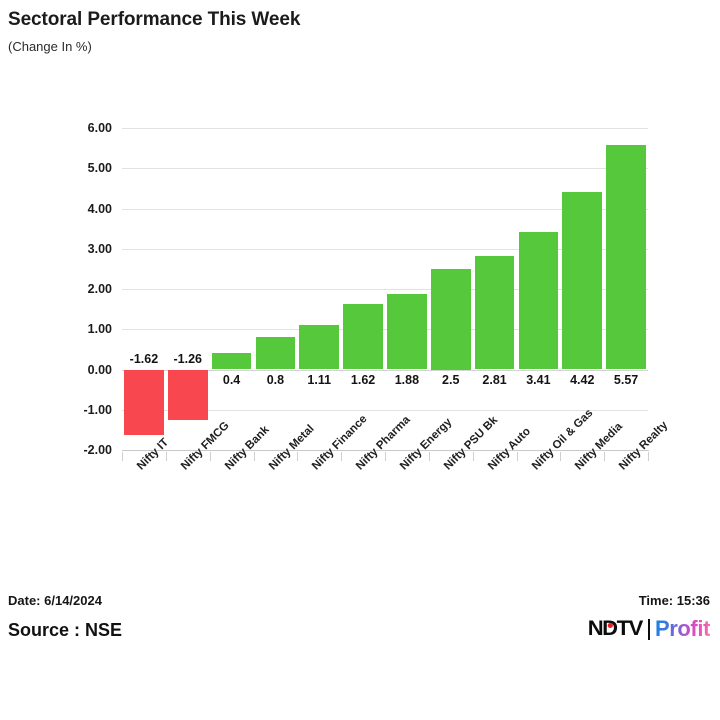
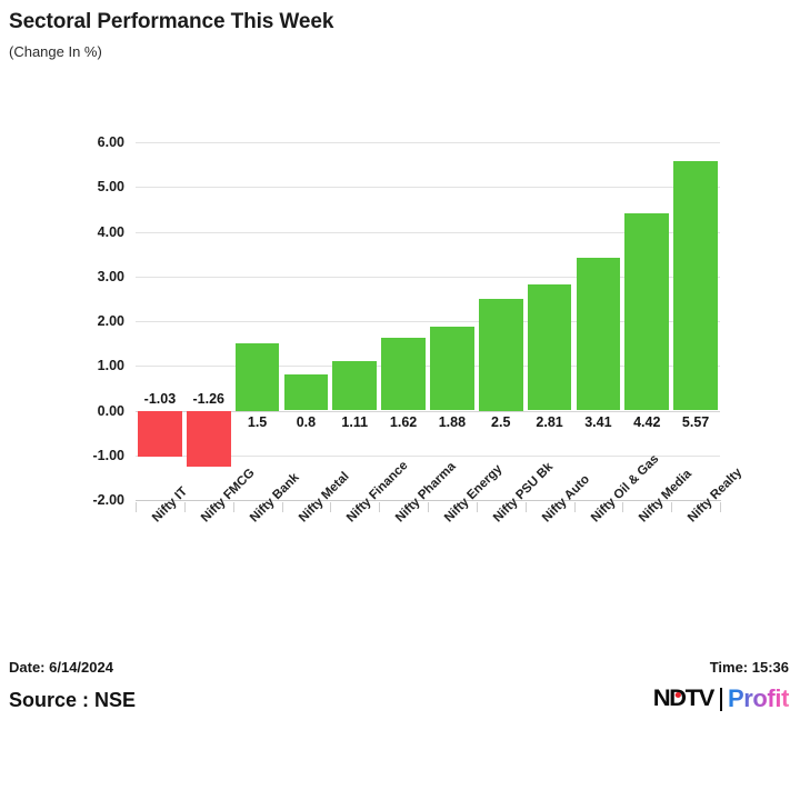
Nifty IT: -1.62 -> -1.03
Nifty Bank: 0.4 -> 1.5
